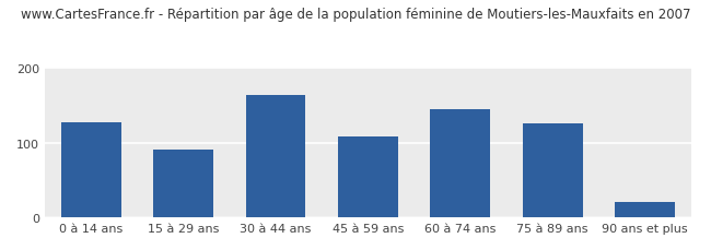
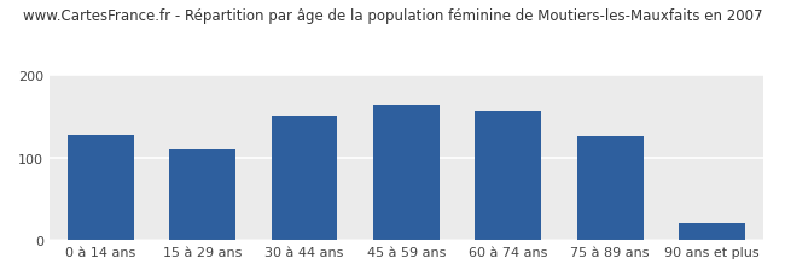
15 à 29 ans: 90 -> 110
30 à 44 ans: 164 -> 150
45 à 59 ans: 108 -> 163
60 à 74 ans: 144 -> 157
